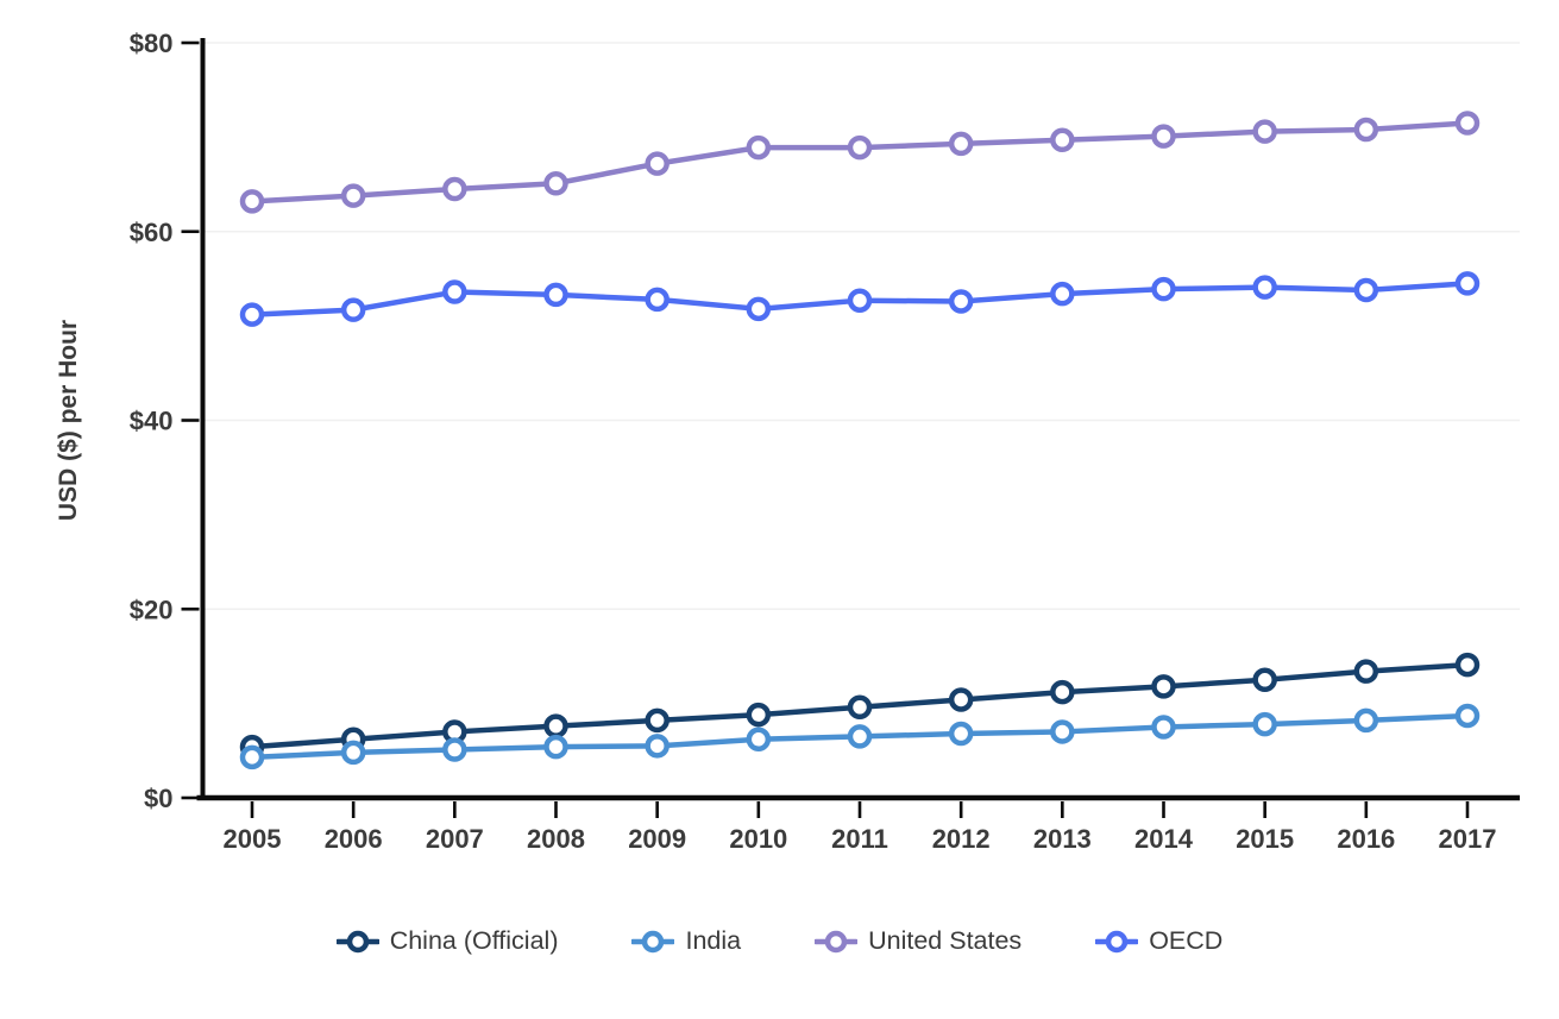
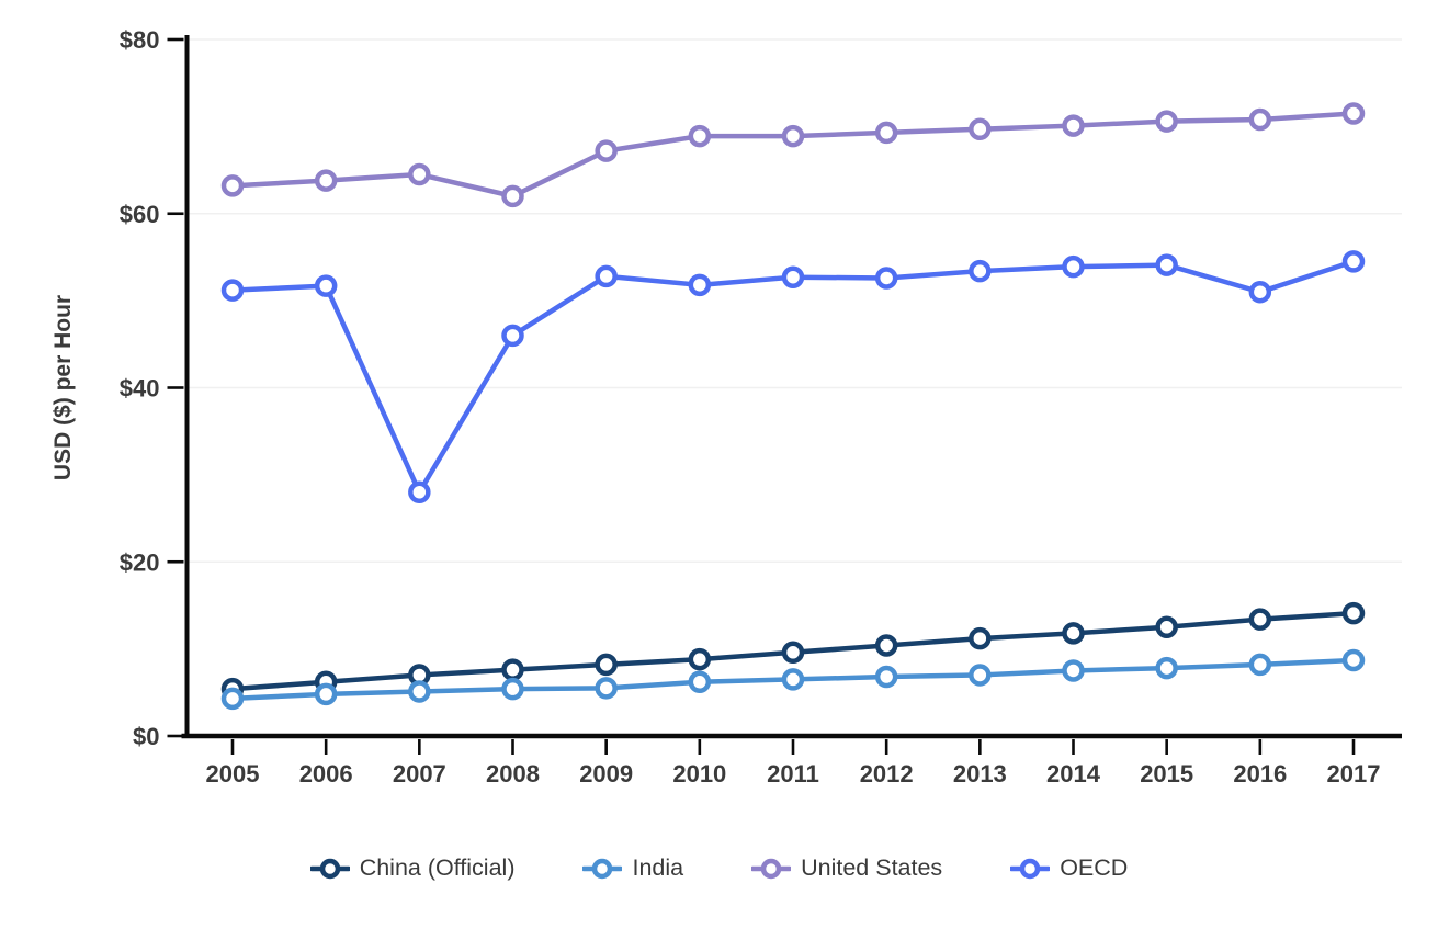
OECD/2007: $54 -> $28
United States/2008: $65 -> $62
OECD/2008: $53 -> $46
OECD/2016: $54 -> $51
